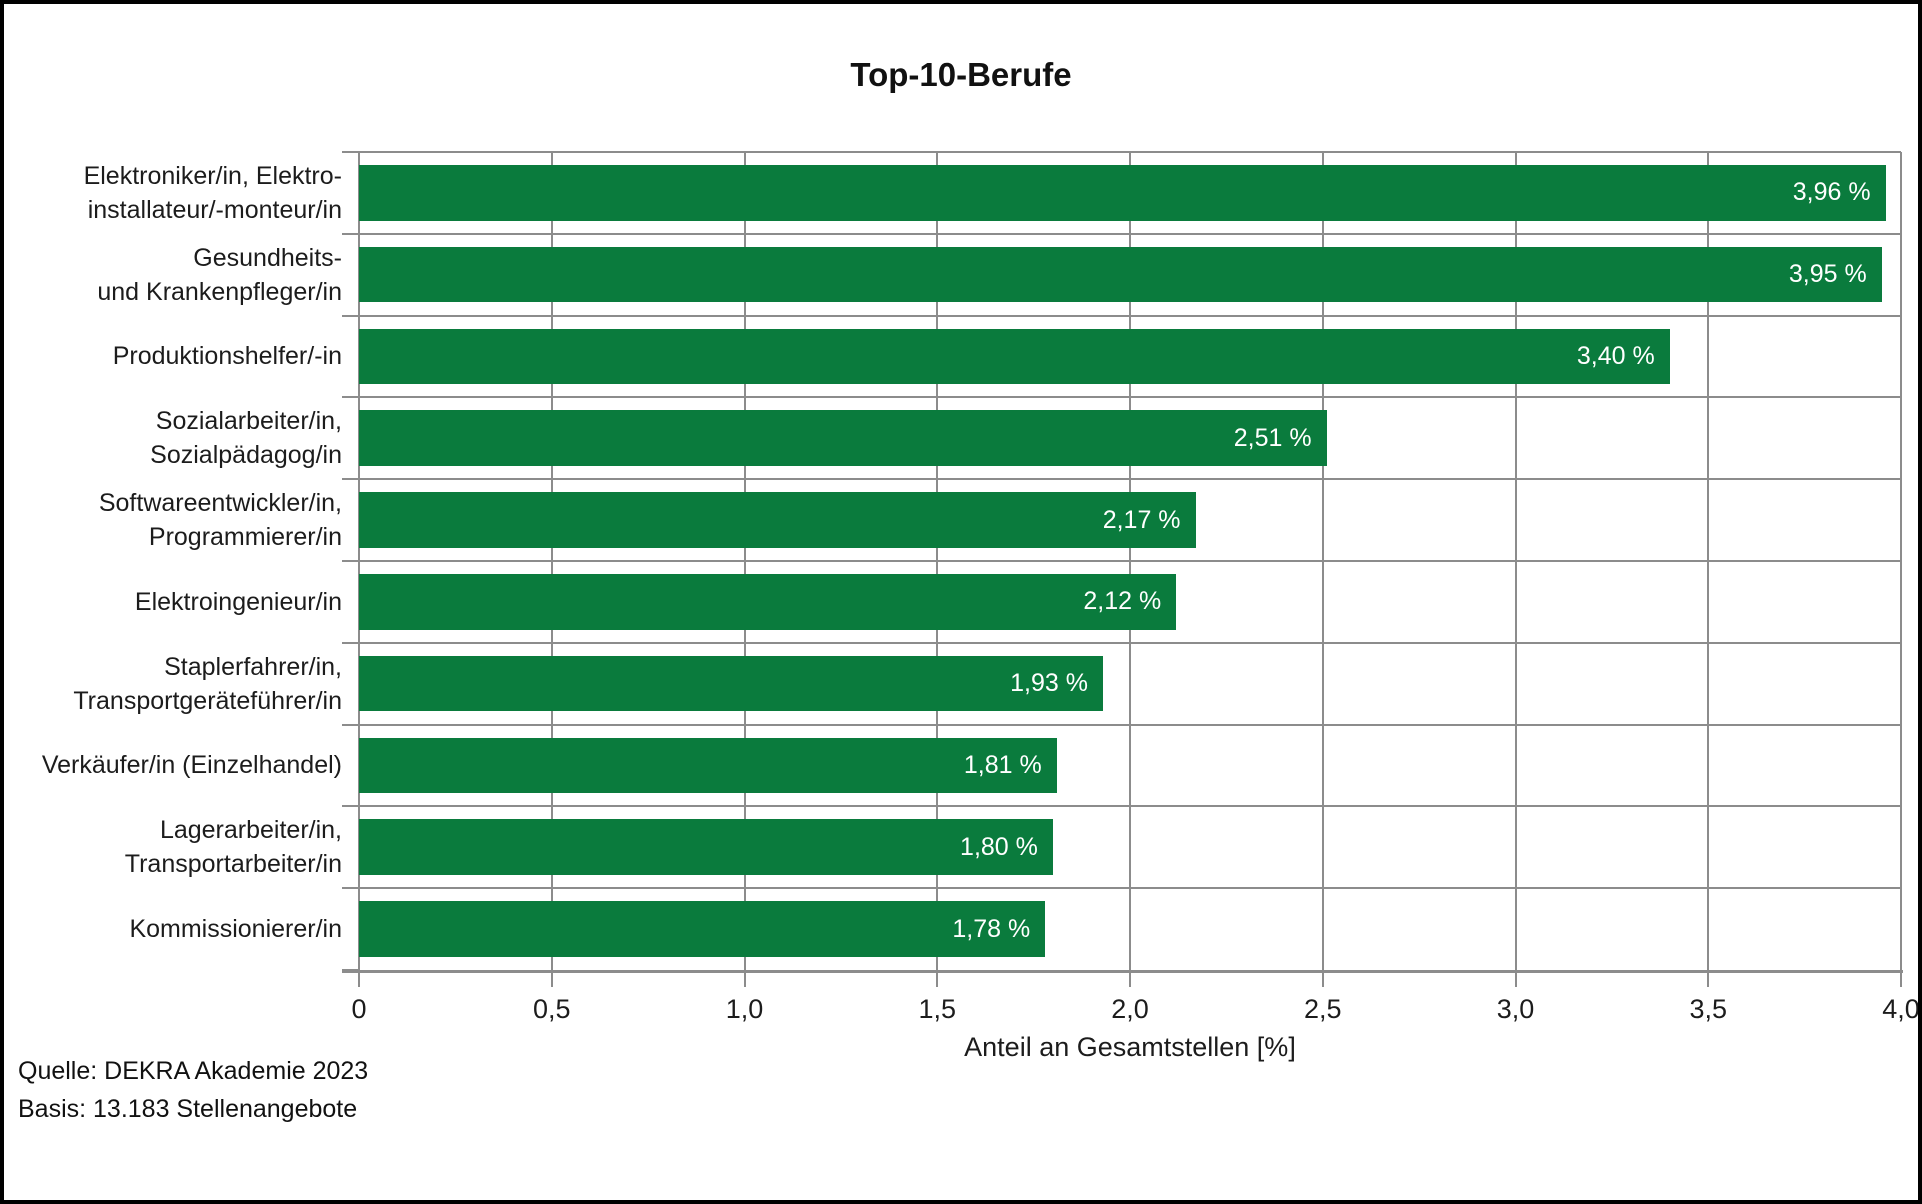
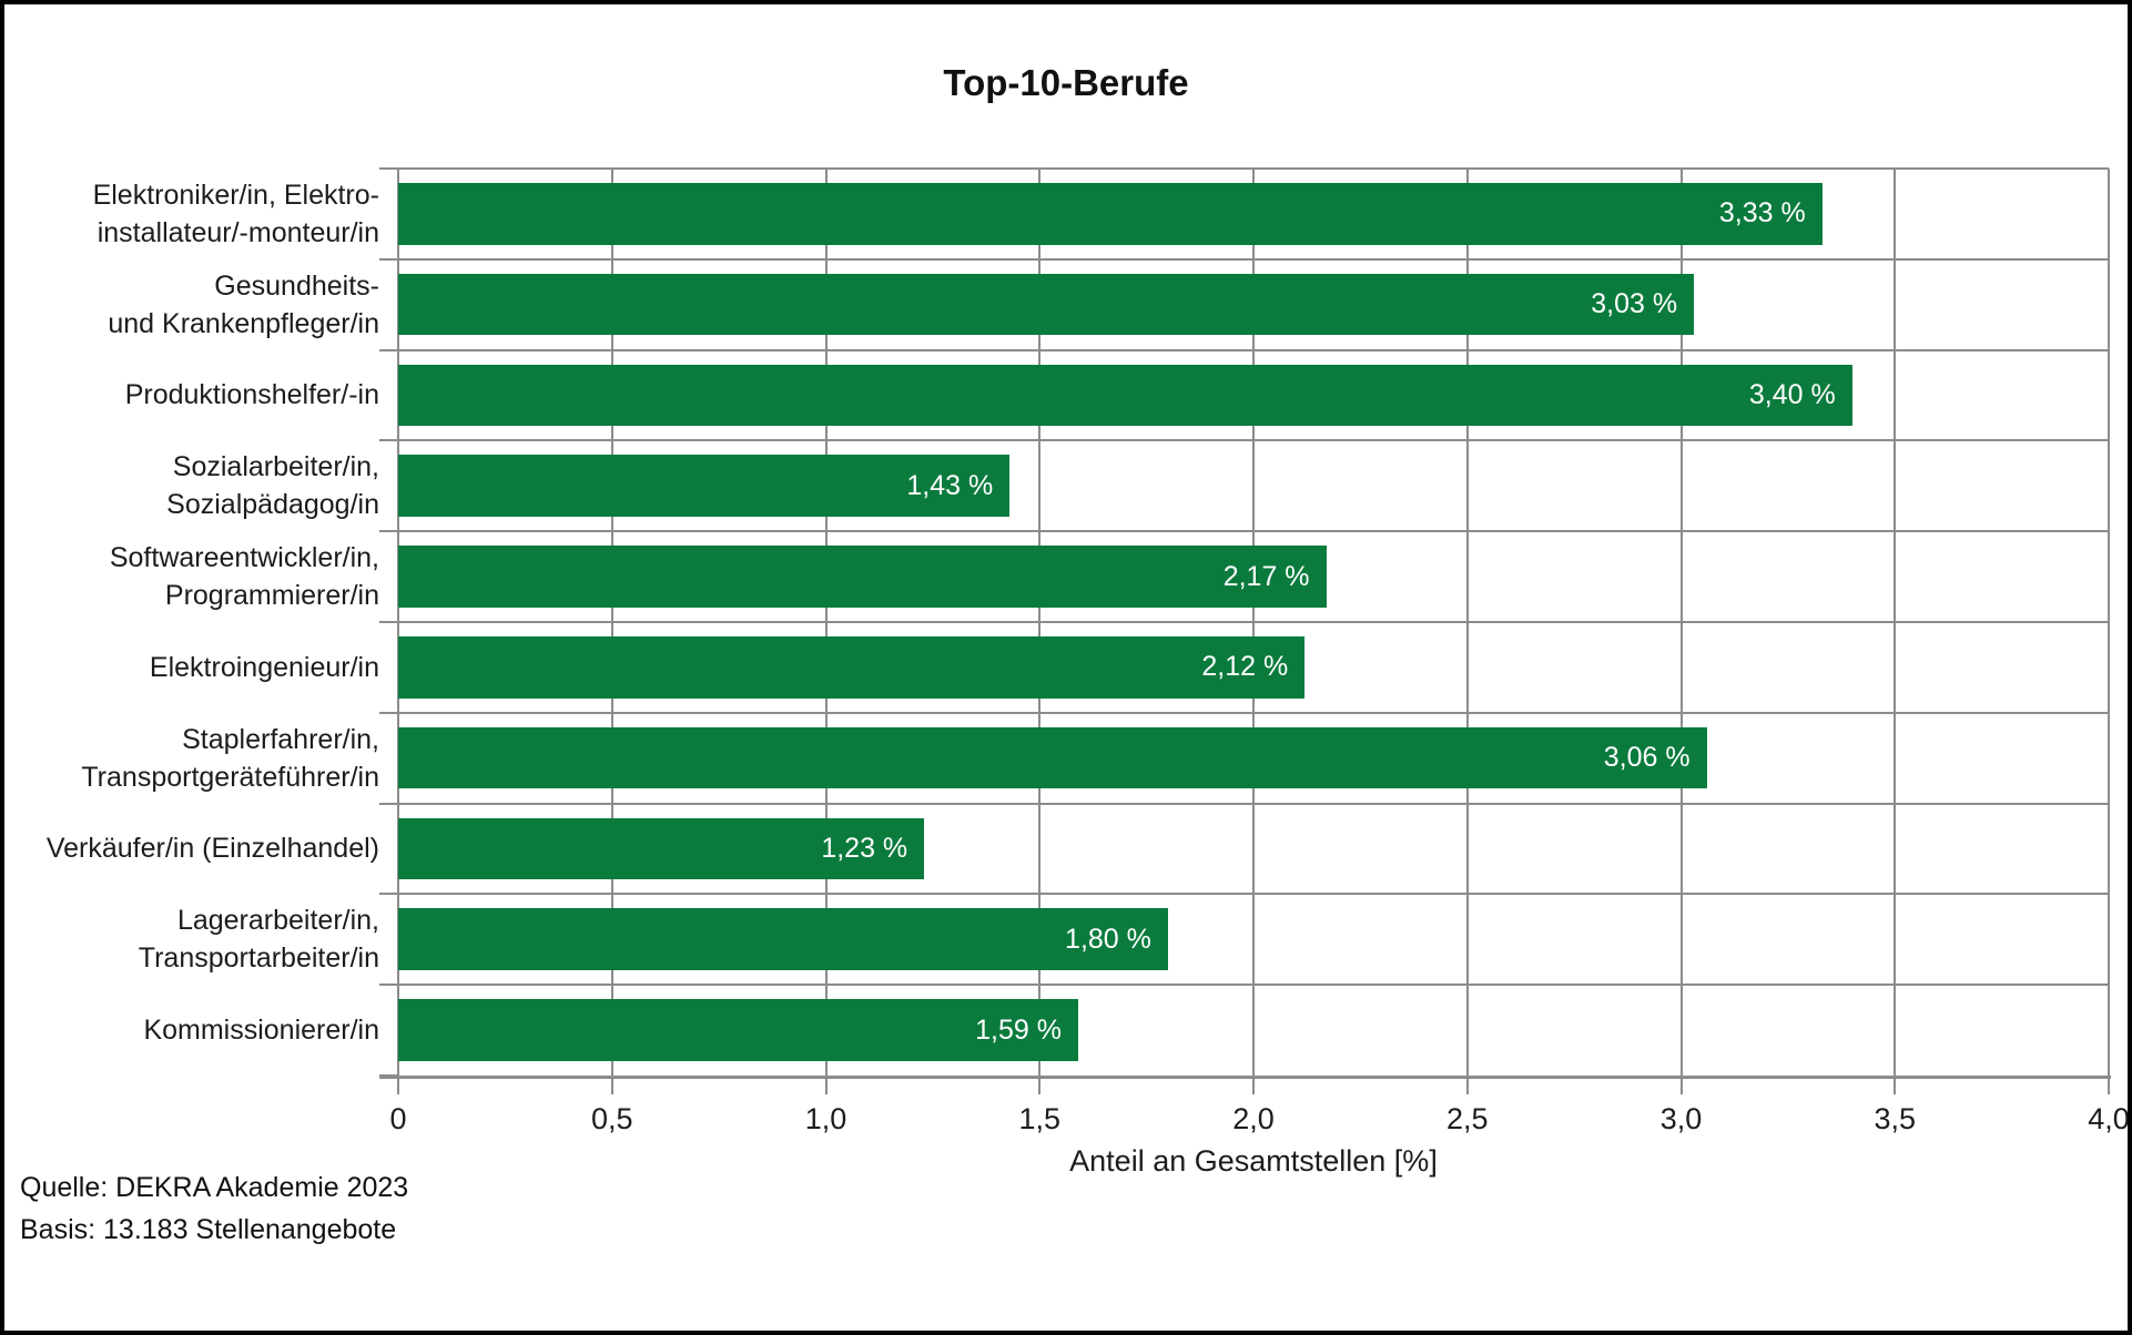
Elektroniker/in, Elektro- installateur/-monteur/in: 3,96 -> 3,33
Gesundheits- und Krankenpfleger/in: 3,95 -> 3,03
Sozialarbeiter/in, Sozialpädagog/in: 2,51 -> 1,43
Staplerfahrer/in, Transportgeräteführer/in: 1,93 -> 3,06
Verkäufer/in (Einzelhandel): 1,81 -> 1,23
Kommissionierer/in: 1,78 -> 1,59
